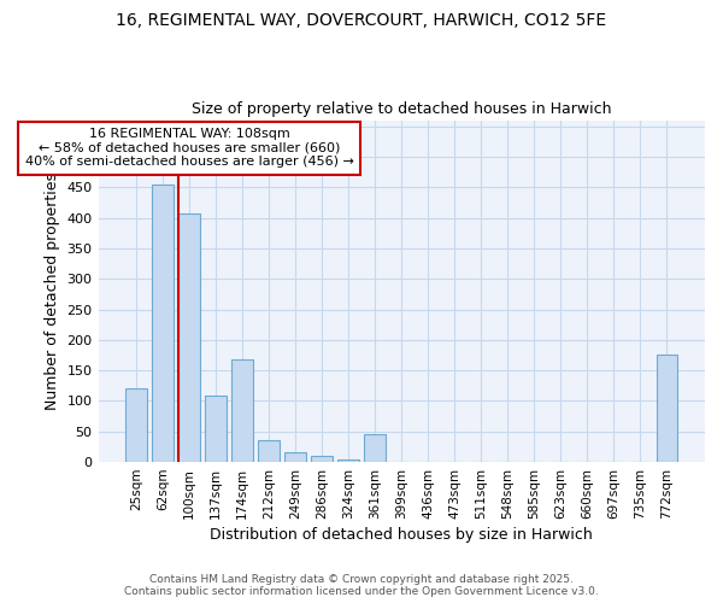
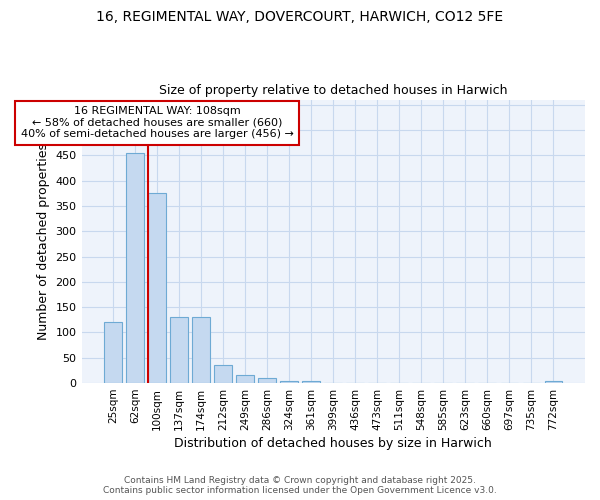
100sqm: 408 -> 375
137sqm: 108 -> 130
174sqm: 168 -> 130
361sqm: 46 -> 5
772sqm: 176 -> 5
